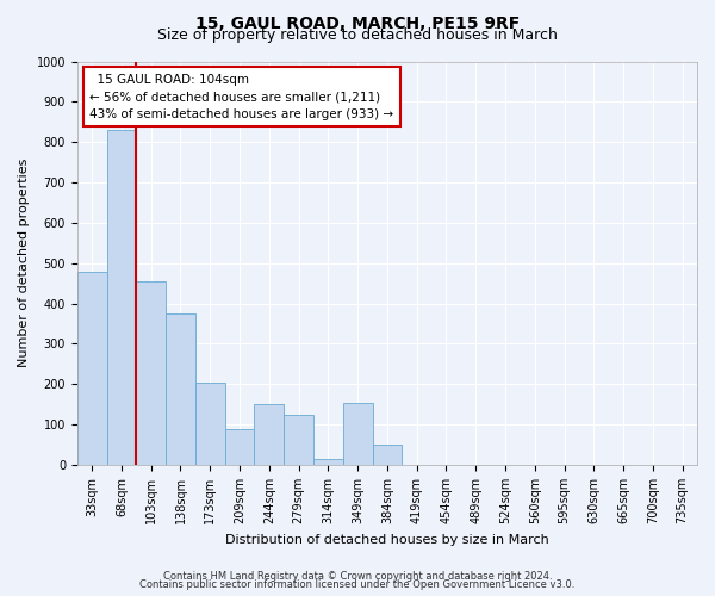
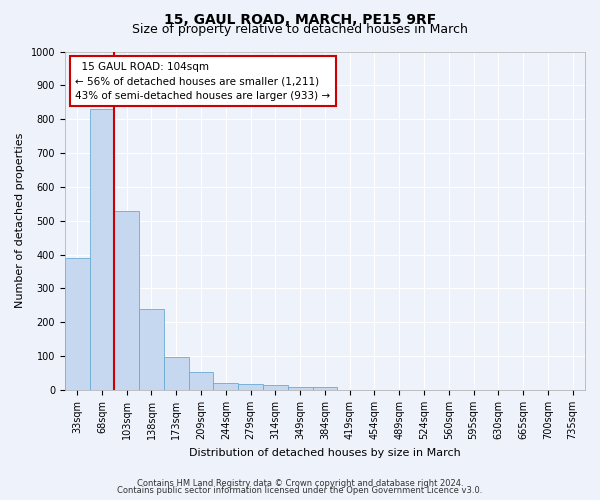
33sqm: 480 -> 390
103sqm: 455 -> 530
138sqm: 375 -> 240
173sqm: 205 -> 97
209sqm: 90 -> 52
244sqm: 150 -> 20
279sqm: 125 -> 18
349sqm: 155 -> 10
384sqm: 50 -> 8
